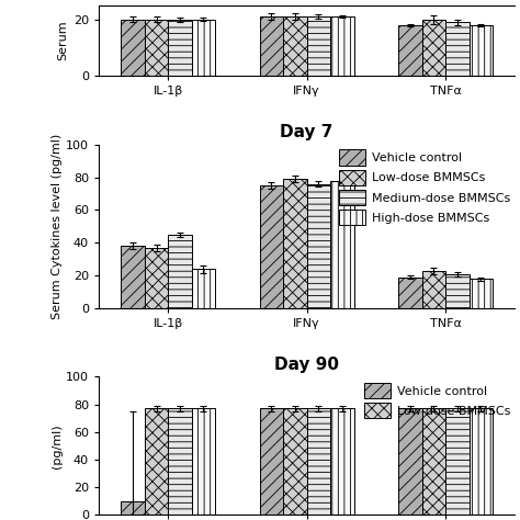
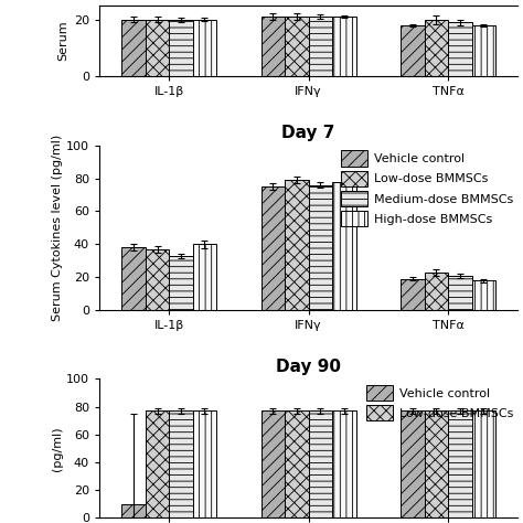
Day 7/Medium-dose BMMSCs/IL-1β: 45 -> 33
Day 7/High-dose BMMSCs/IL-1β: 24 -> 40
